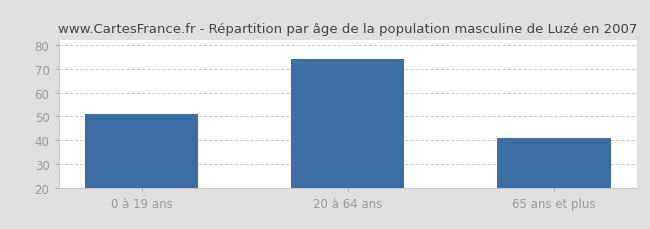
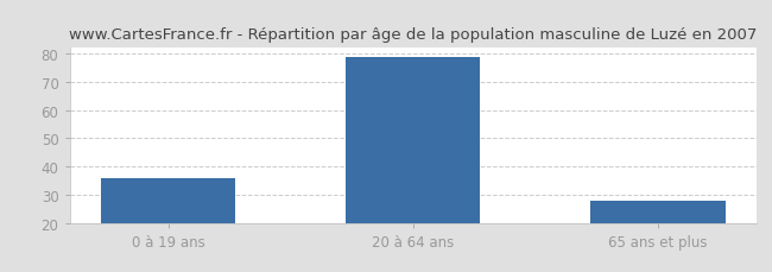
0 à 19 ans: 51 -> 36
20 à 64 ans: 74 -> 79
65 ans et plus: 41 -> 28
